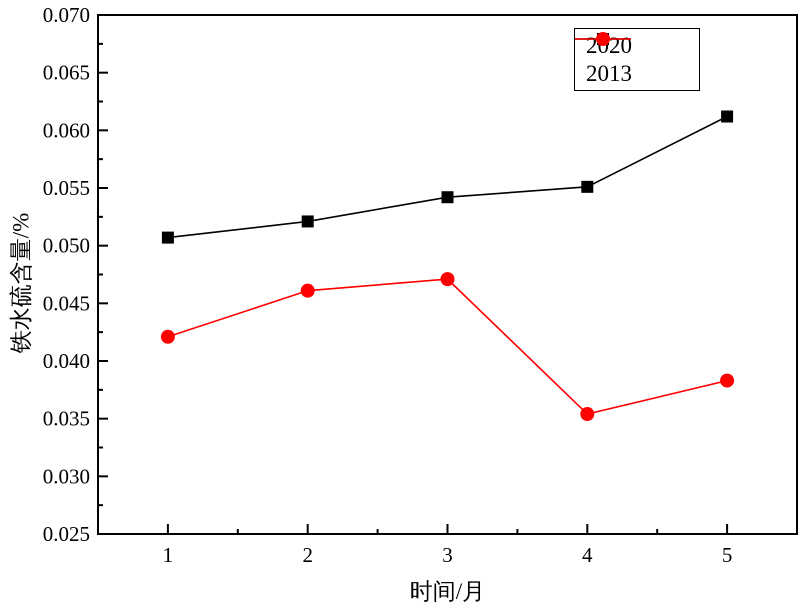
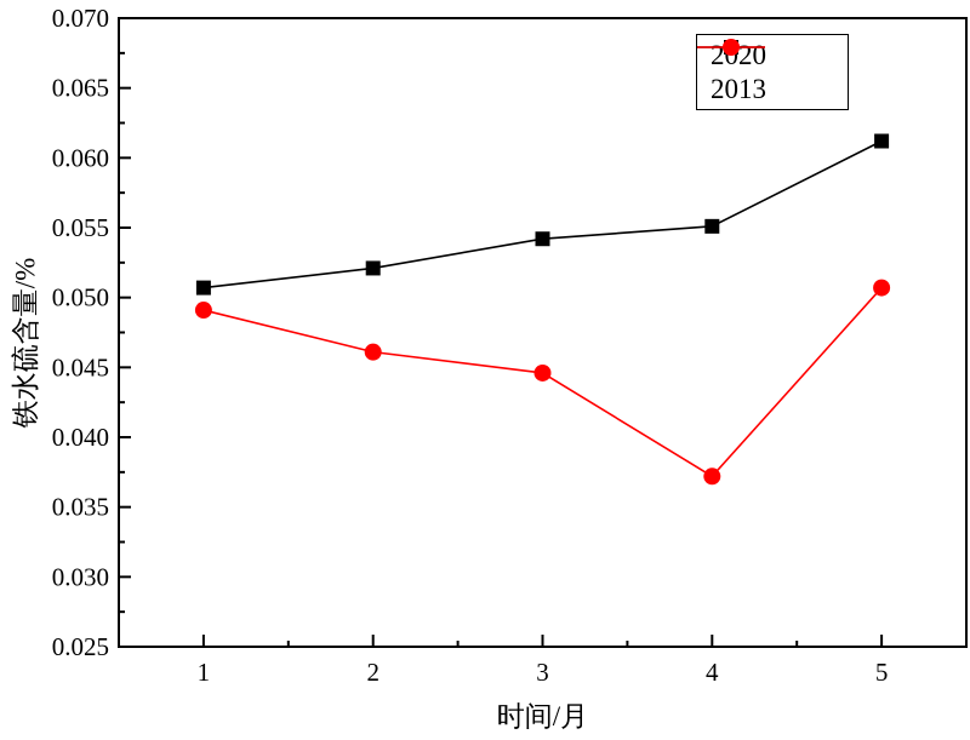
2013/1: 0.0421 -> 0.0491
2013/3: 0.0471 -> 0.0446
2013/4: 0.0354 -> 0.0372
2013/5: 0.0383 -> 0.0507
